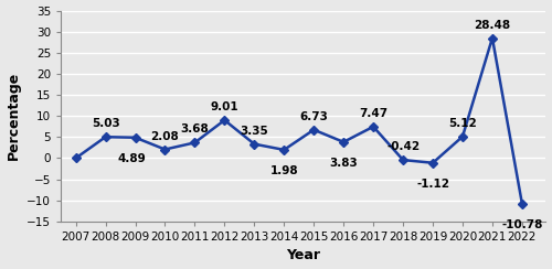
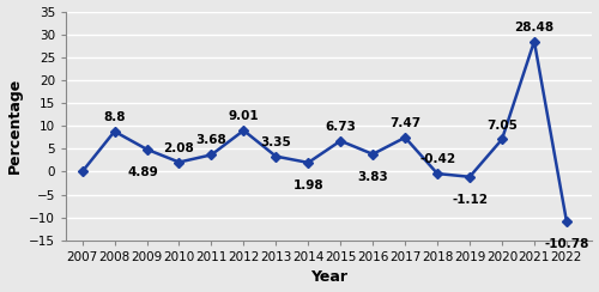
2008: 5.03 -> 8.8
2020: 5.12 -> 7.05
